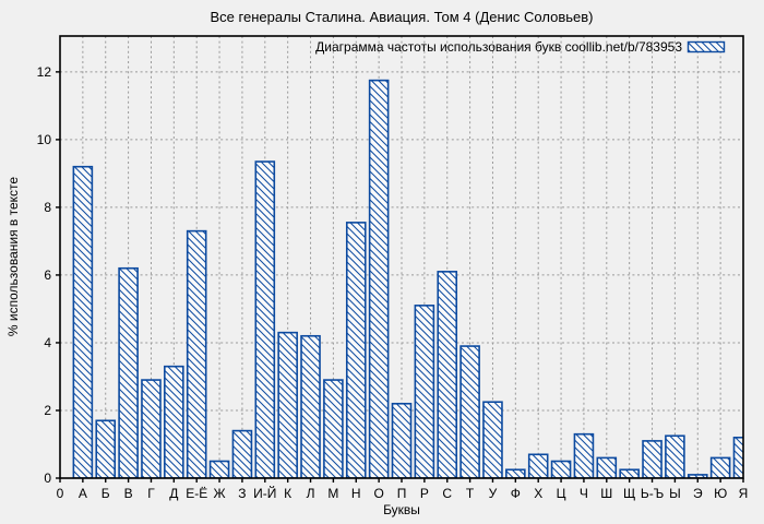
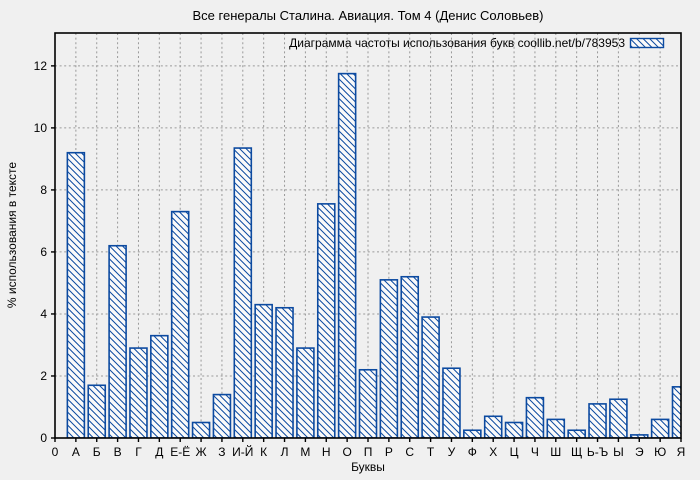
С: 6.1 -> 5.2
Я: 1.2 -> 1.6
